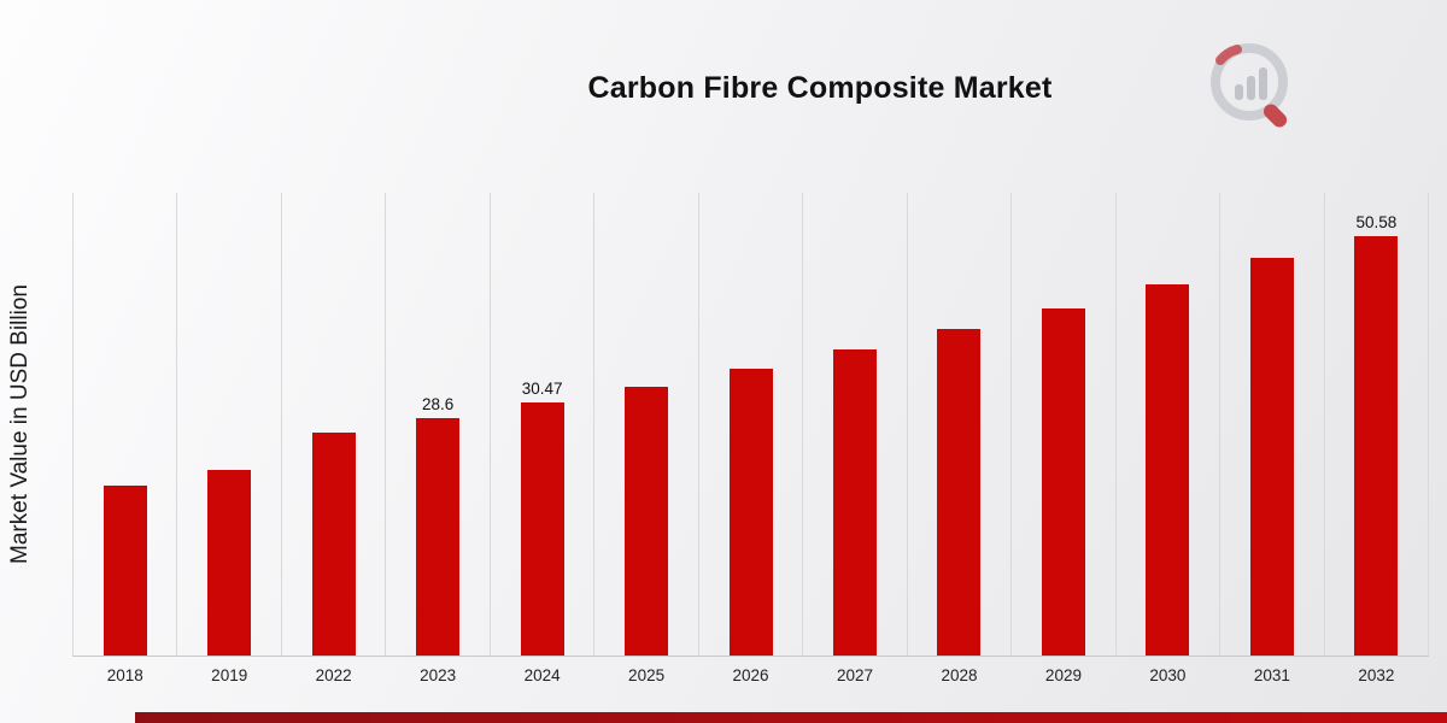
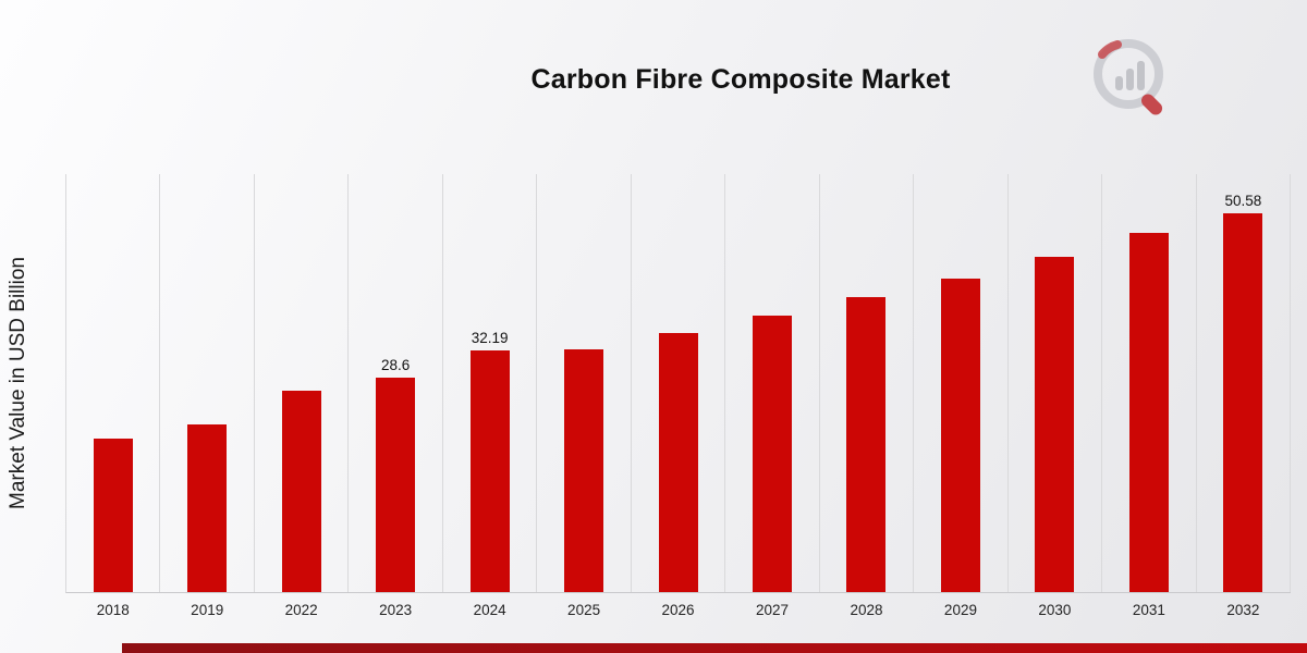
2024: 30.47 -> 32.19
